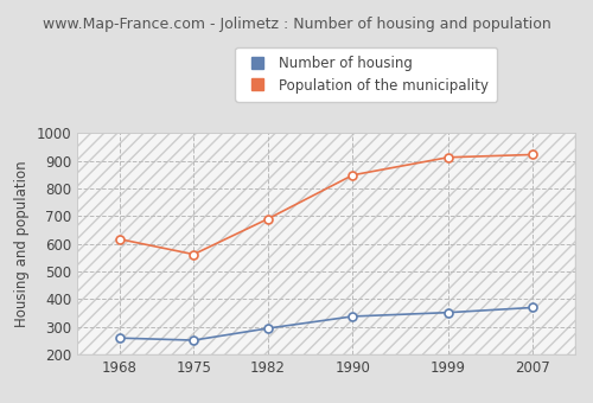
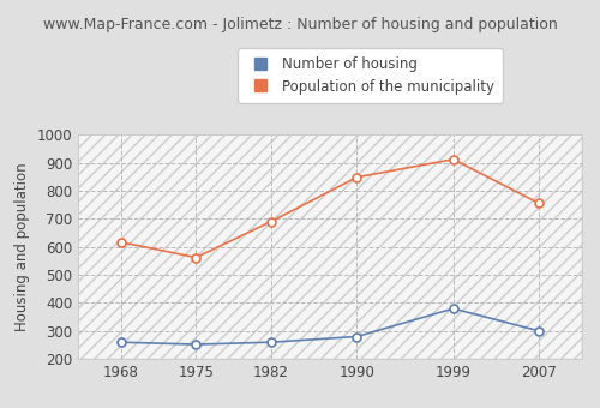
Number of housing/1982: 295 -> 260
Number of housing/1990: 338 -> 280
Number of housing/1999: 352 -> 380
Number of housing/2007: 370 -> 300
Population of the municipality/2007: 922 -> 755
